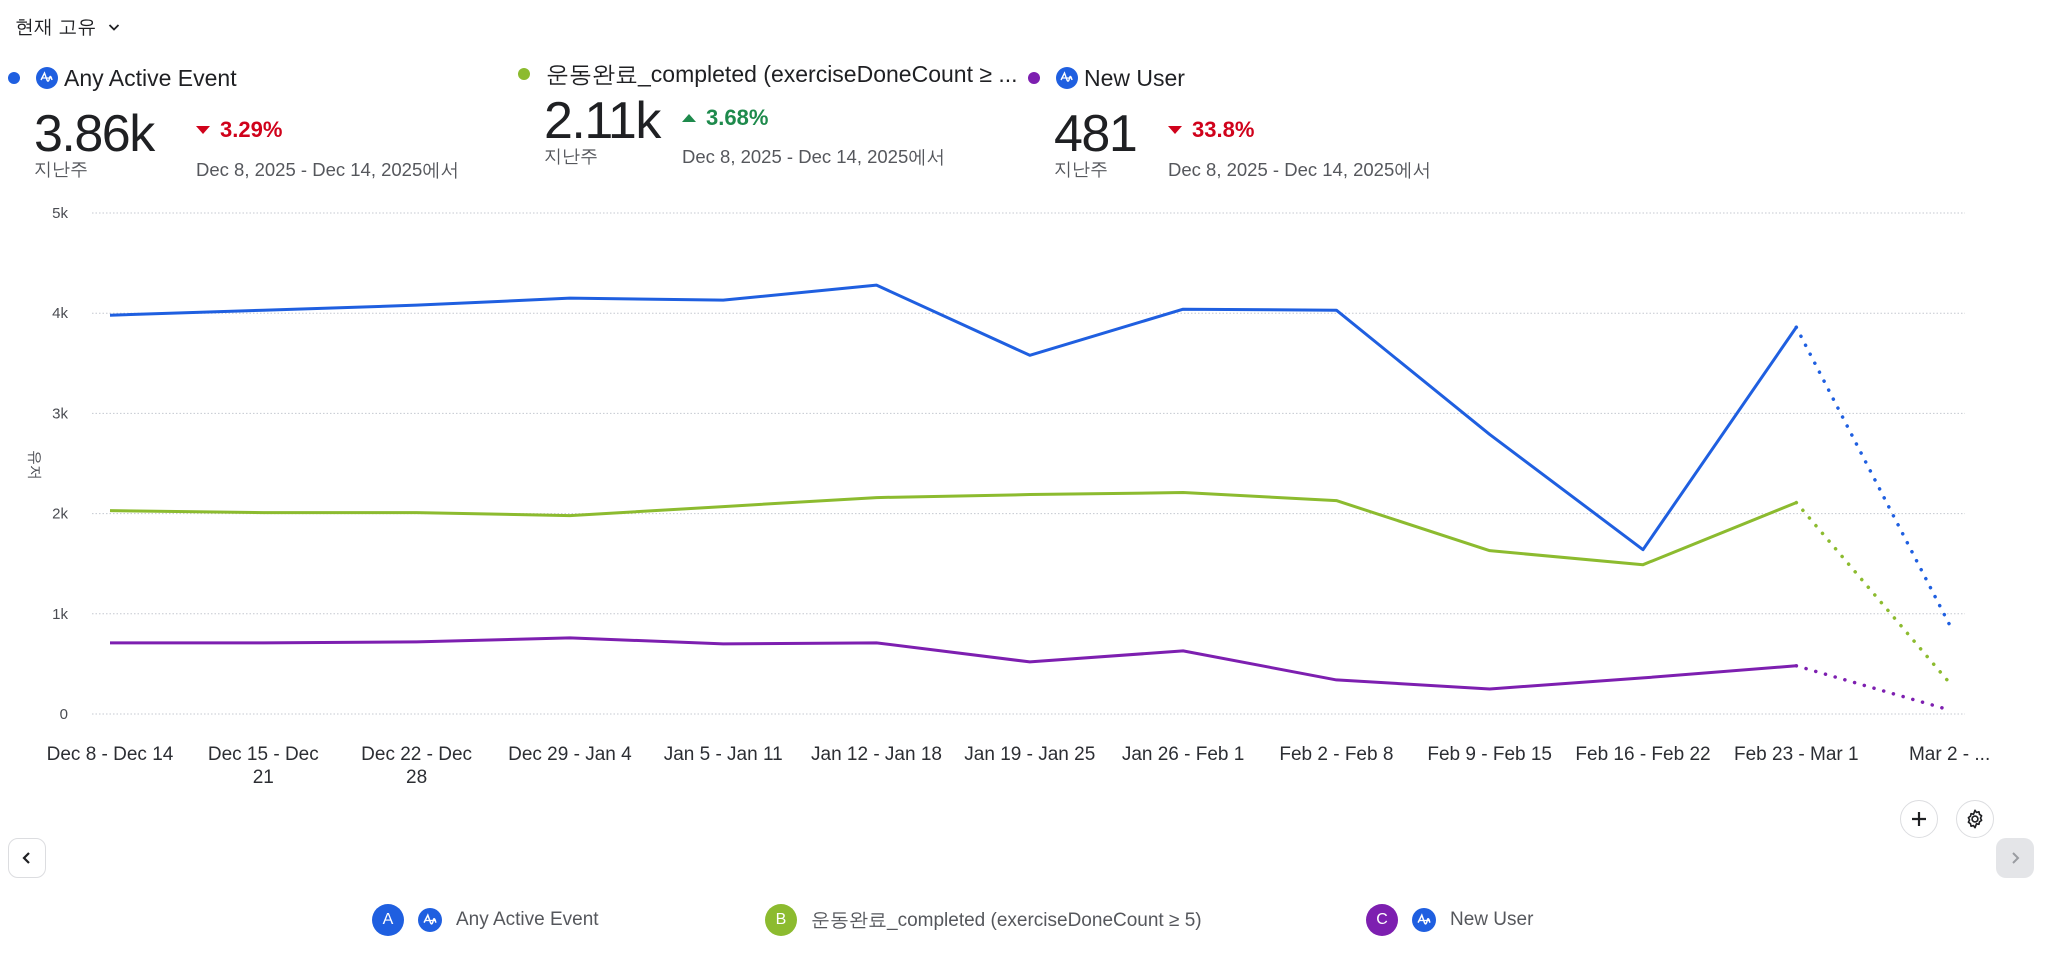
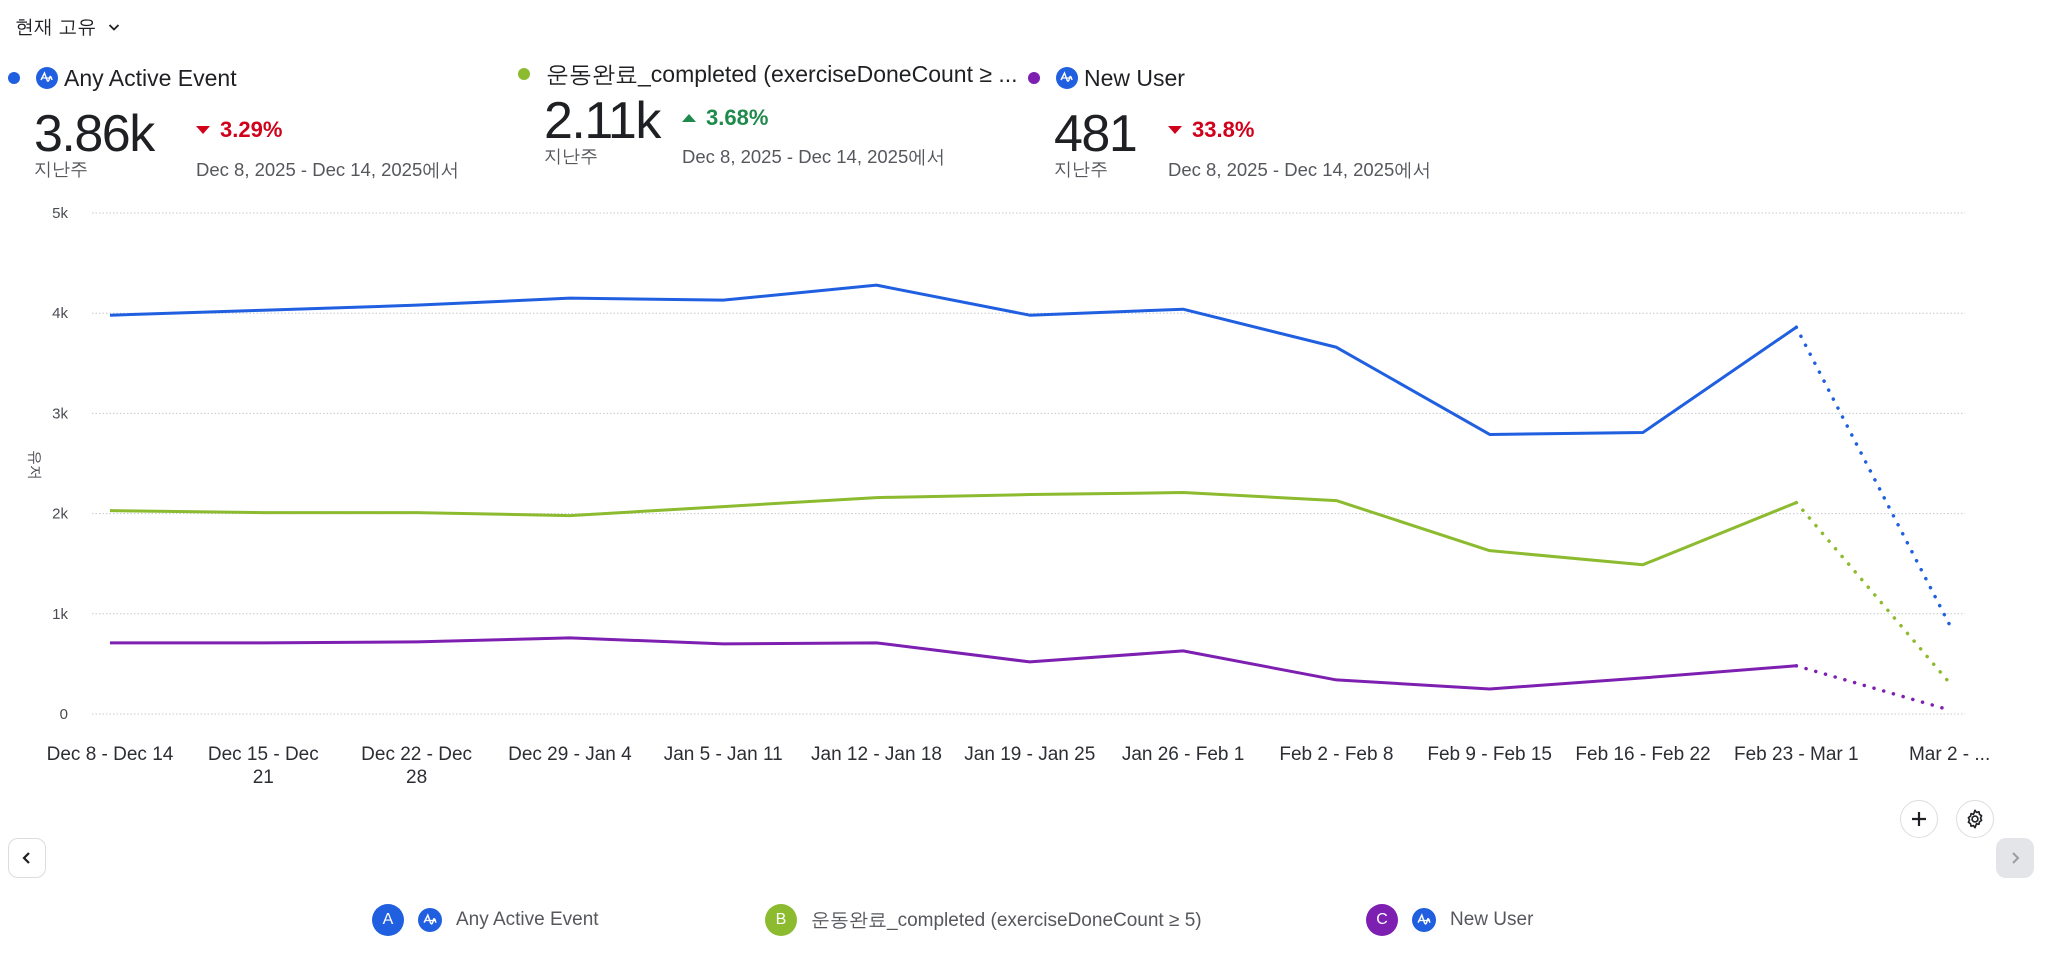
Any Active Event/Jan 19 - Jan 25: 3.58k -> 3.98k
Any Active Event/Feb 2 - Feb 8: 4.03k -> 3.66k
Any Active Event/Feb 16 - Feb 22: 1.64k -> 2.81k
